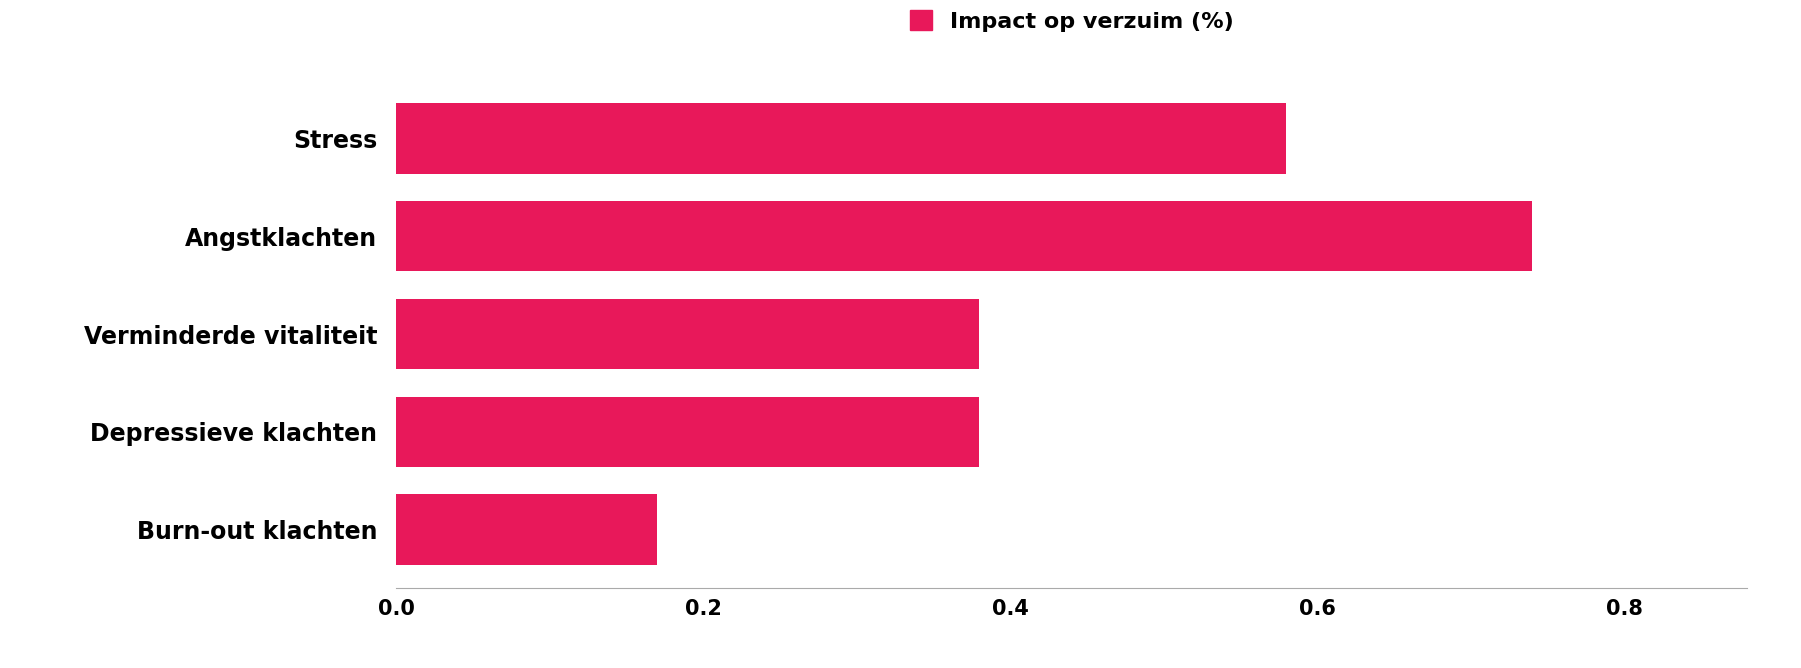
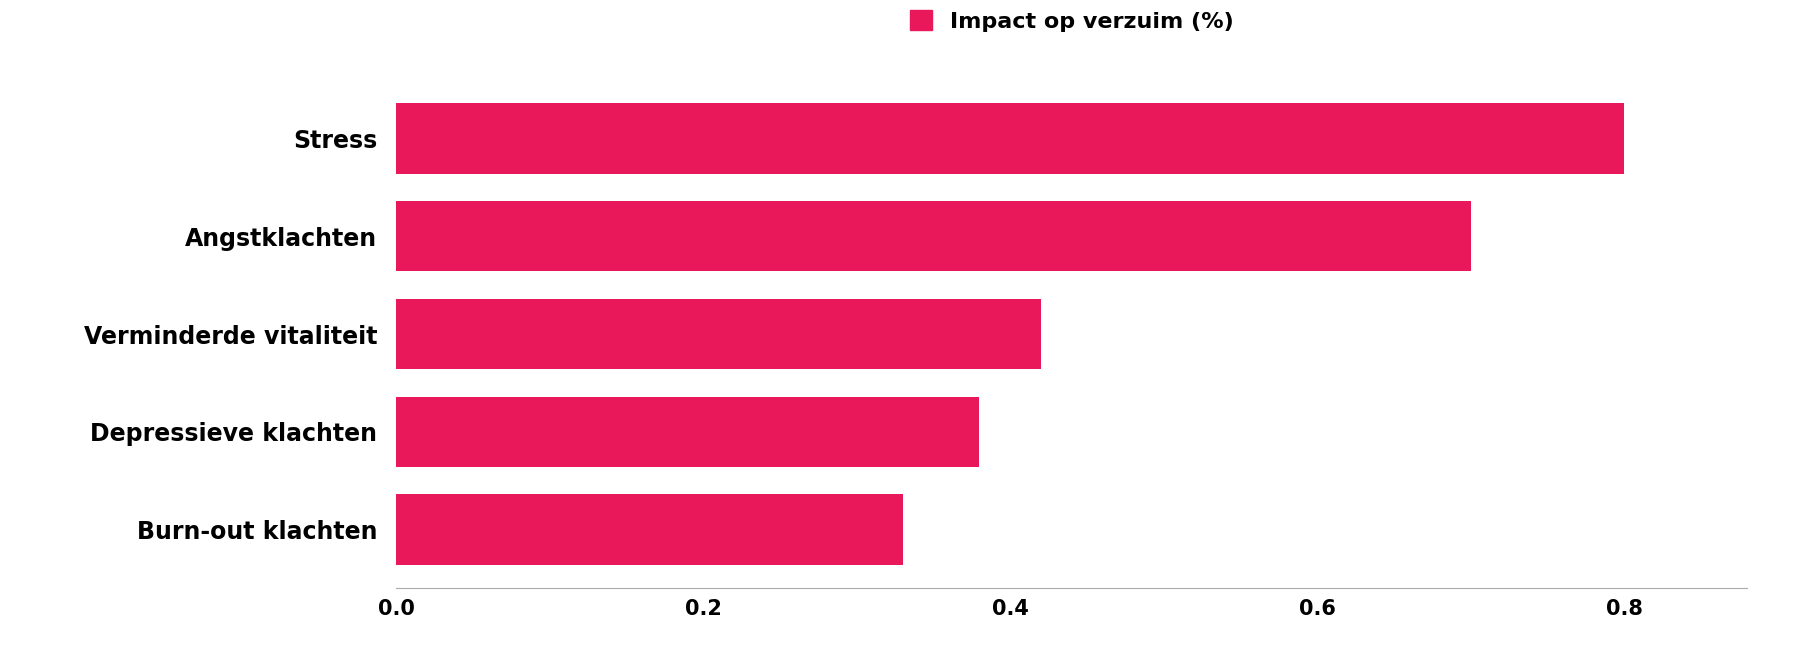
Stress: 0.58 -> 0.80
Angstklachten: 0.74 -> 0.70
Verminderde vitaliteit: 0.38 -> 0.42
Burn-out klachten: 0.17 -> 0.33
